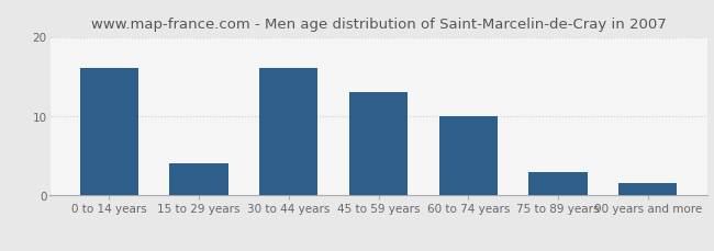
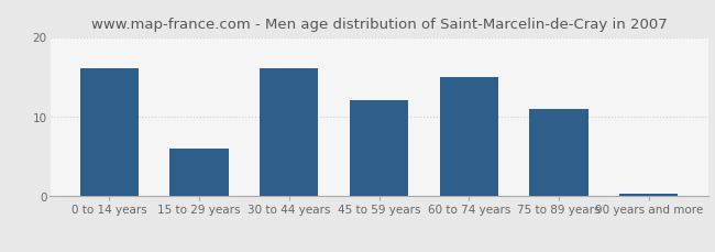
15 to 29 years: 4.0 -> 6.0
45 to 59 years: 13.0 -> 12.0
60 to 74 years: 10.0 -> 15.0
75 to 89 years: 3.0 -> 11.0
90 years and more: 1.6 -> 0.3
